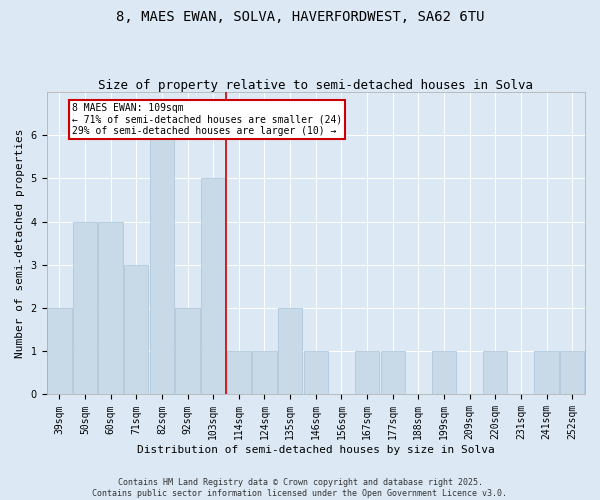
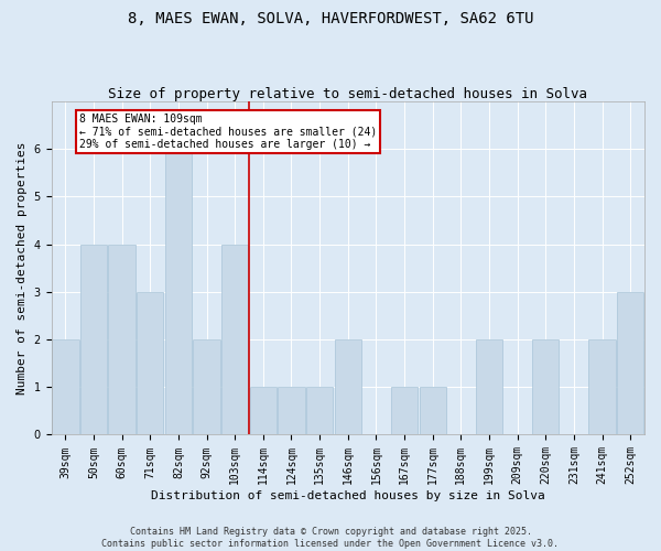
103sqm: 5 -> 4
135sqm: 2 -> 1
146sqm: 1 -> 2
199sqm: 1 -> 2
220sqm: 1 -> 2
241sqm: 1 -> 2
252sqm: 1 -> 3
